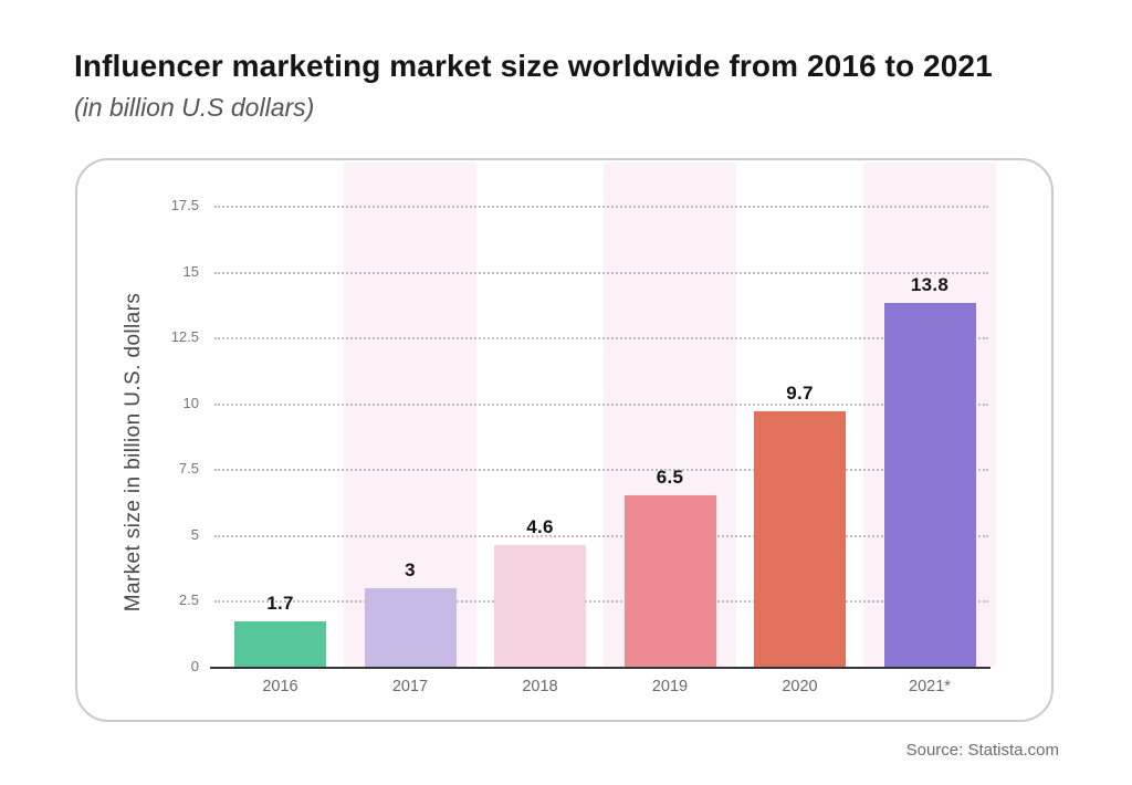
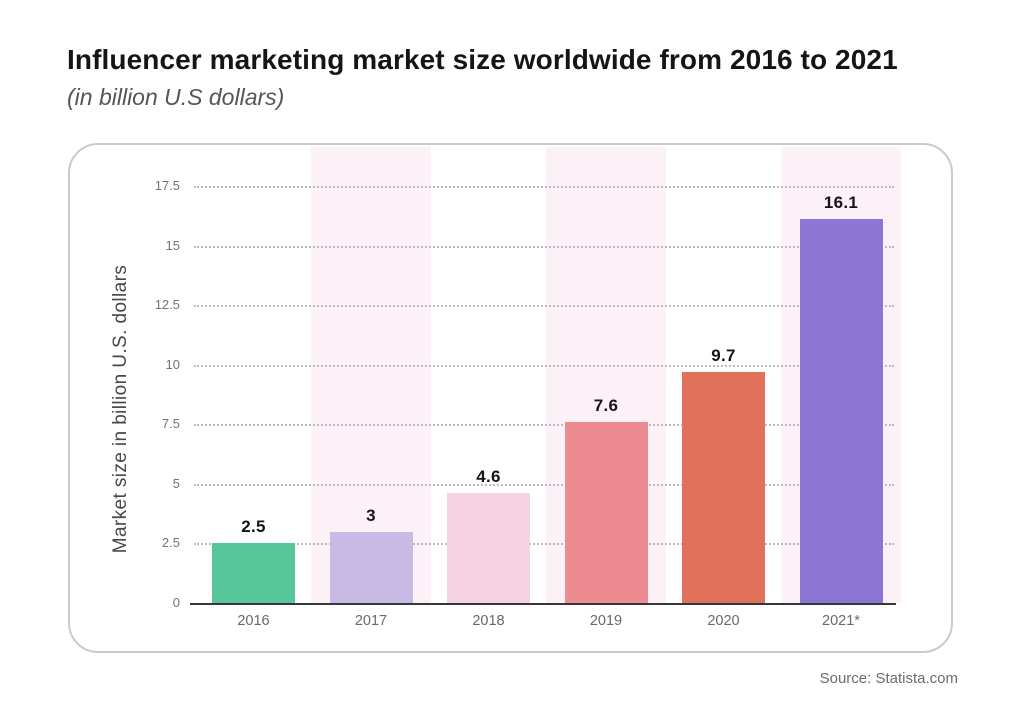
2016: 1.7 -> 2.5
2019: 6.5 -> 7.6
2021*: 13.8 -> 16.1
